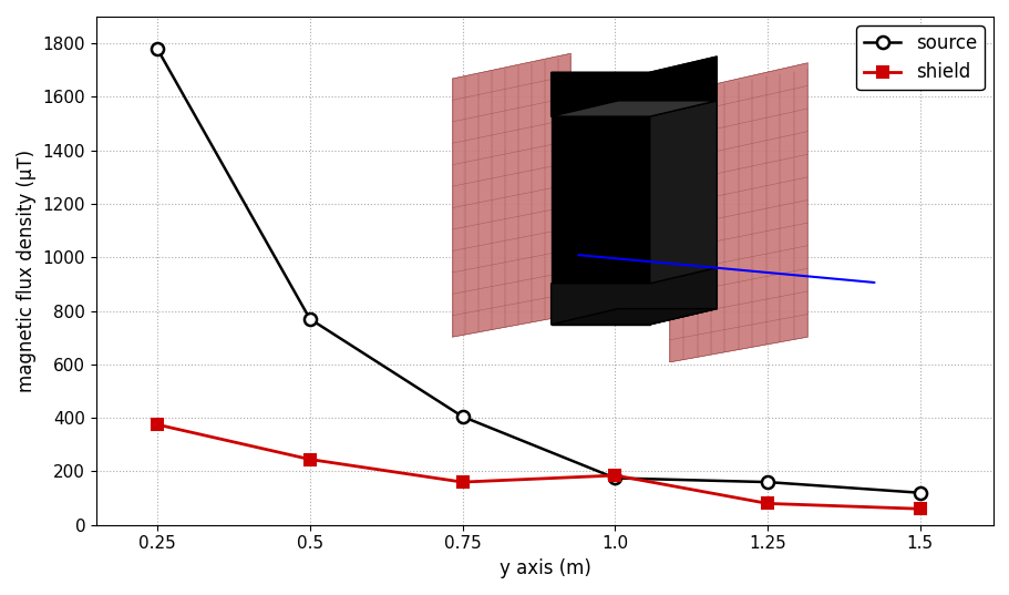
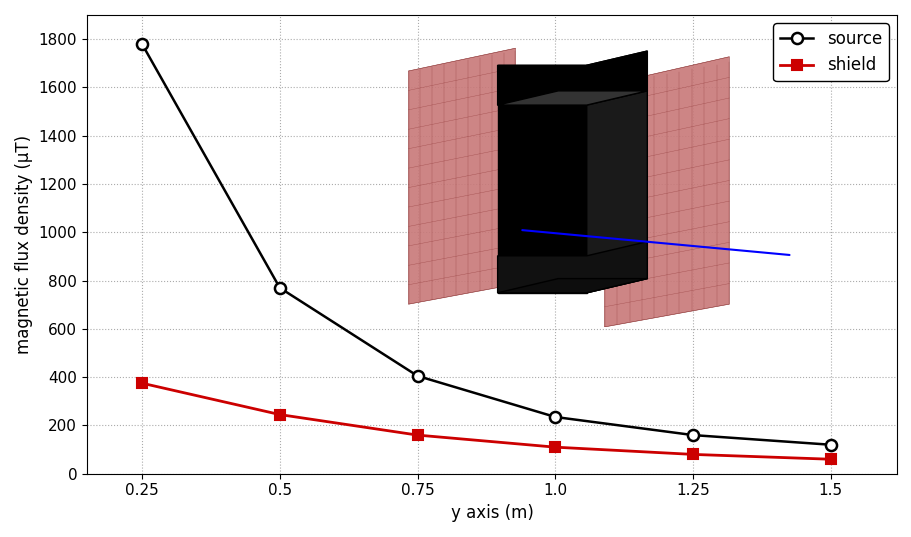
source/1.0: 175 -> 235
shield/1.0: 185 -> 110
